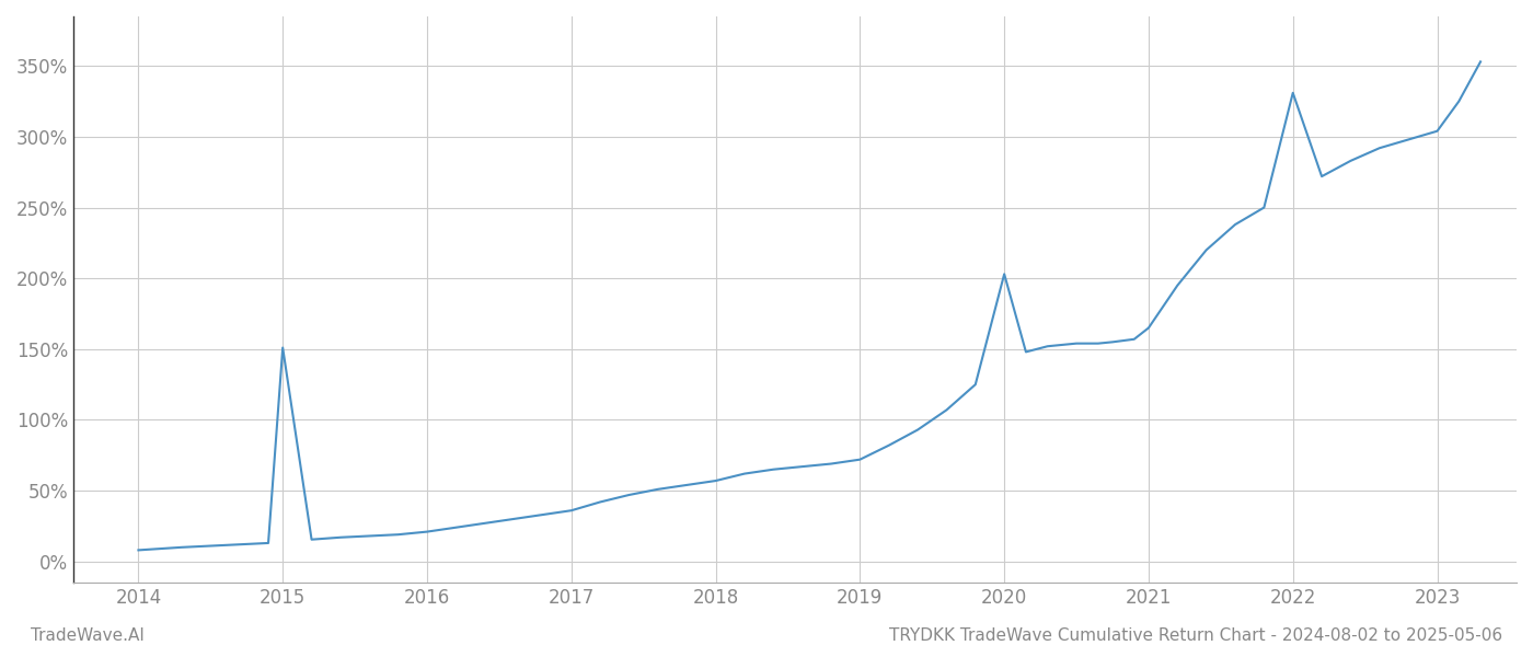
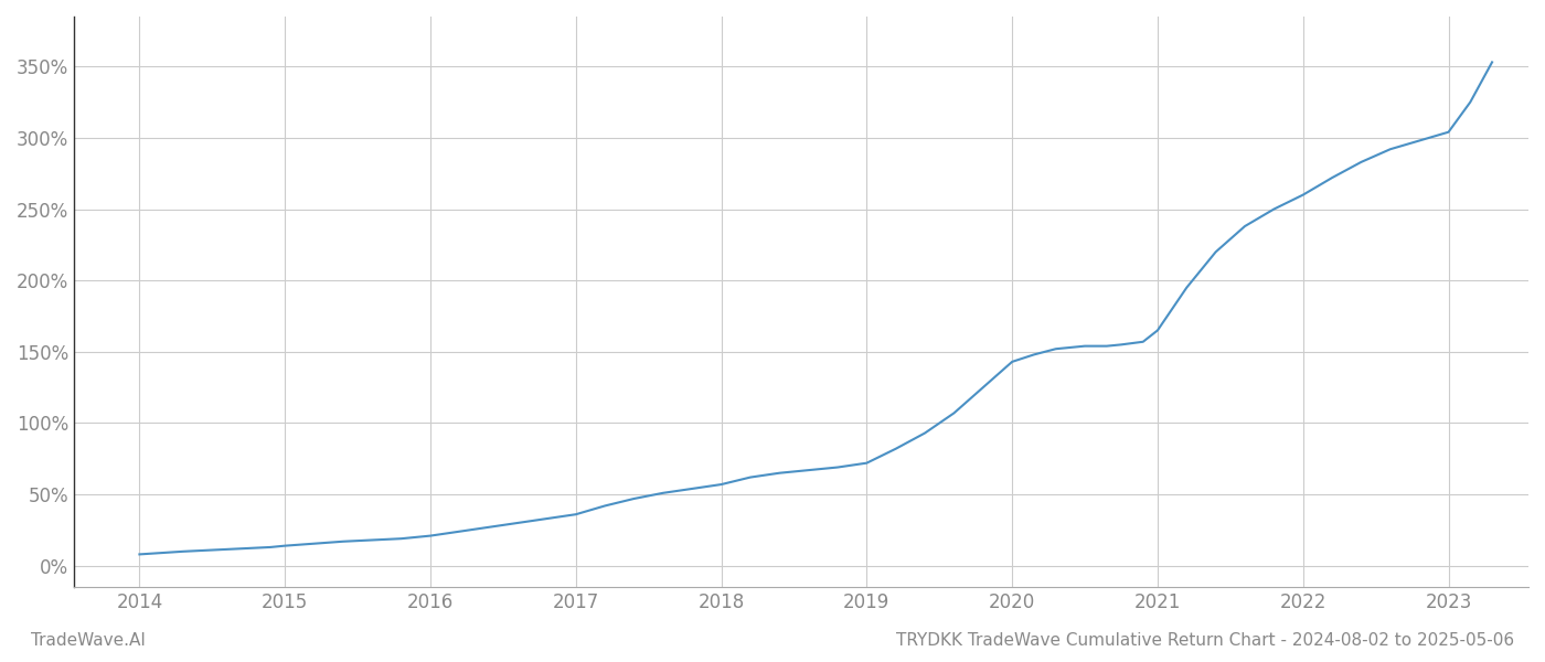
2015: 151% -> 14%
2020: 203% -> 143%
2022: 331% -> 260%
